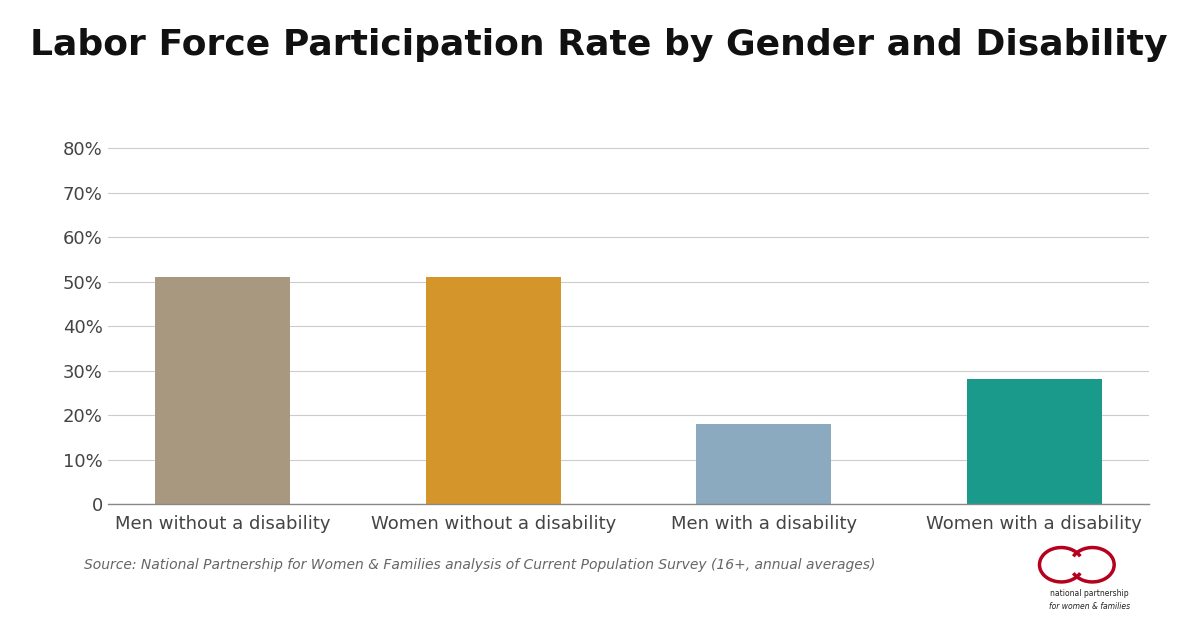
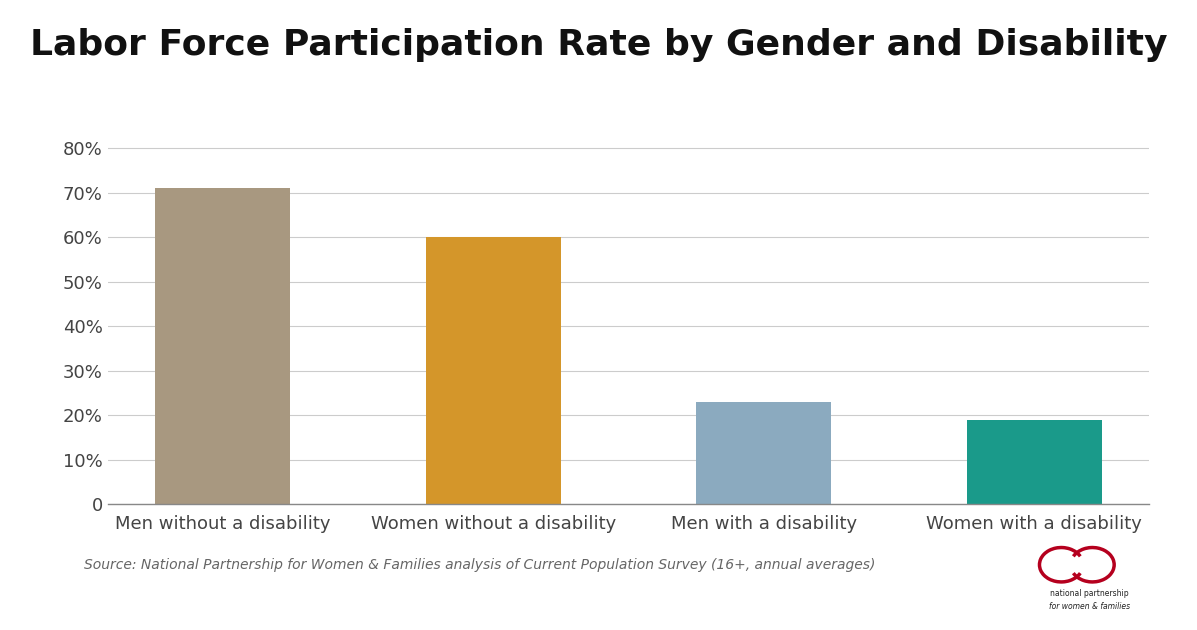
Men without a disability: 51% -> 71%
Women without a disability: 51% -> 60%
Men with a disability: 18% -> 23%
Women with a disability: 28% -> 19%
